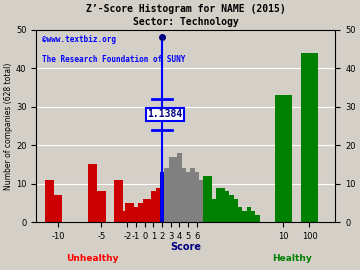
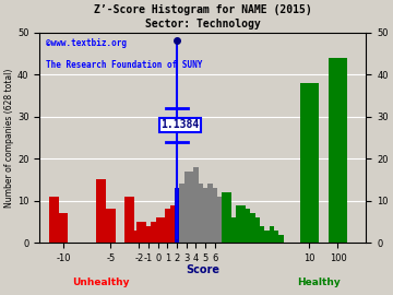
10: 33 -> 38
